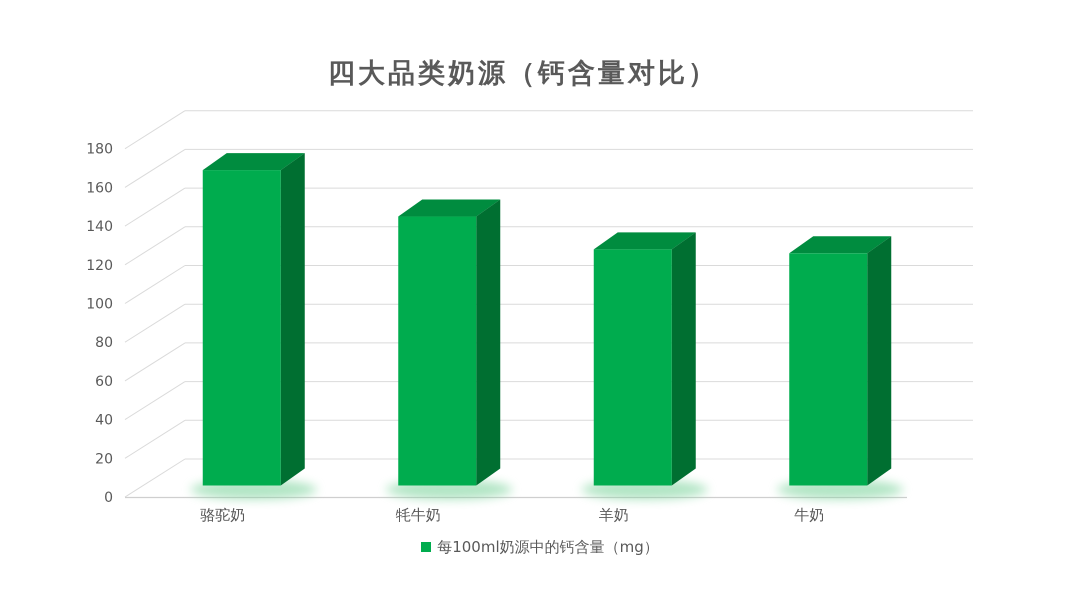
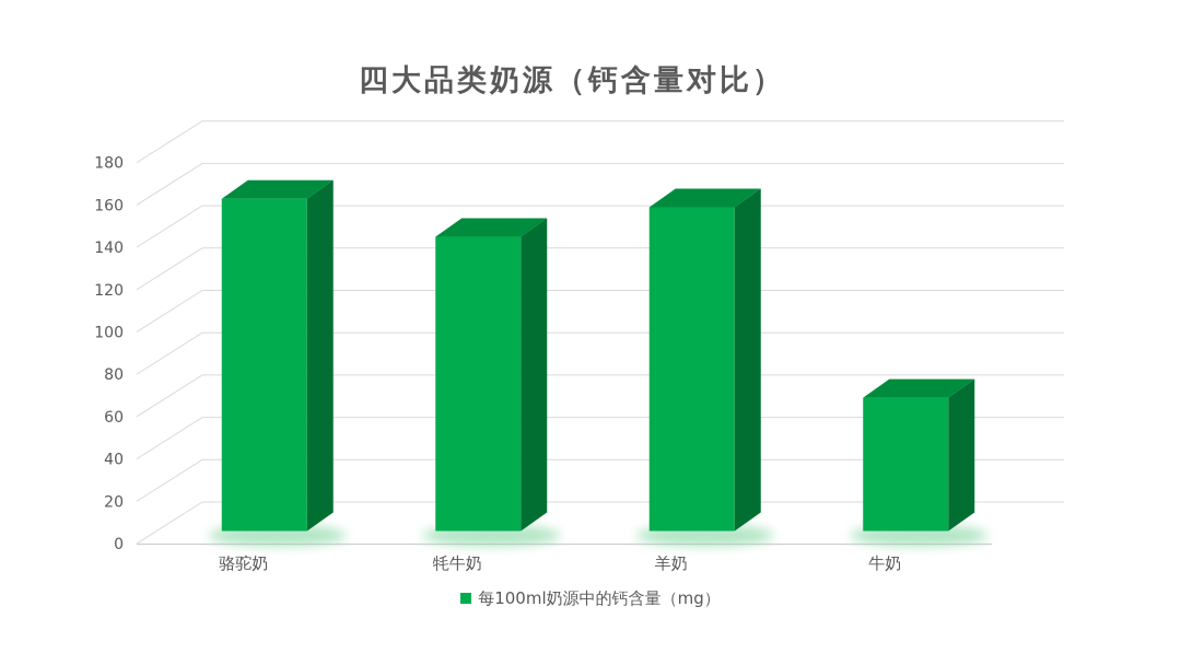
骆驼奶: 163 -> 157
羊奶: 122 -> 153
牛奶: 120 -> 63
